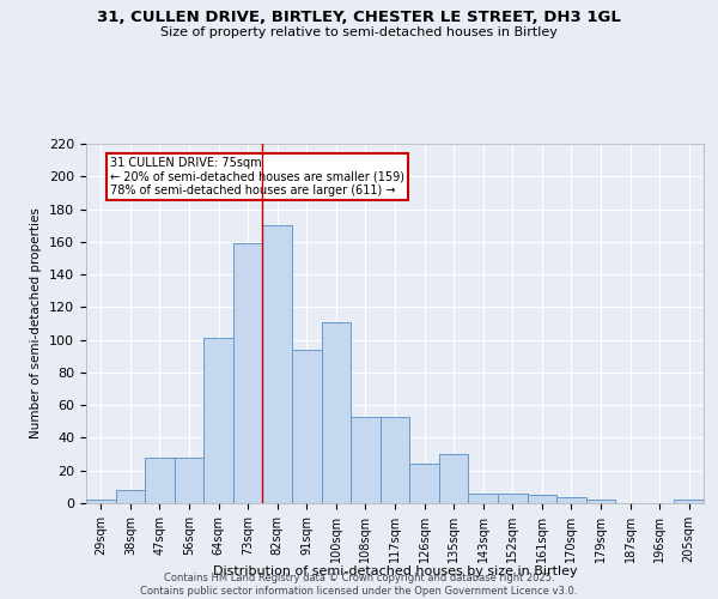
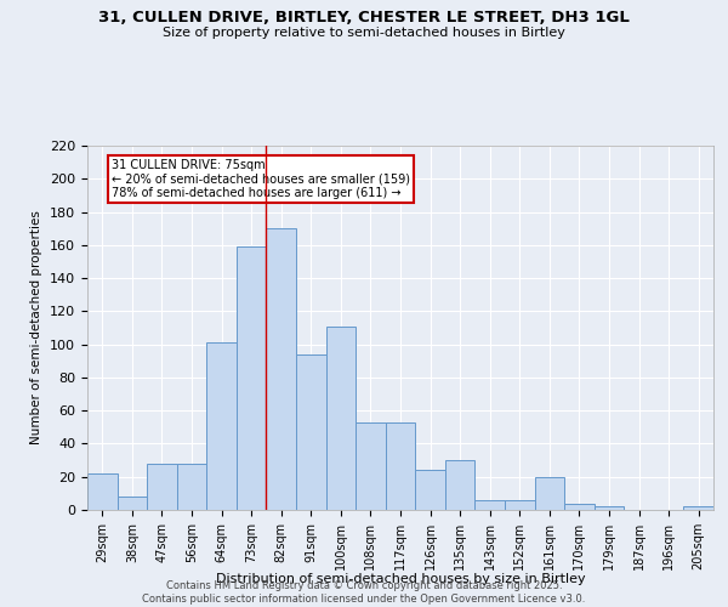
29sqm: 2 -> 22
161sqm: 5 -> 20
